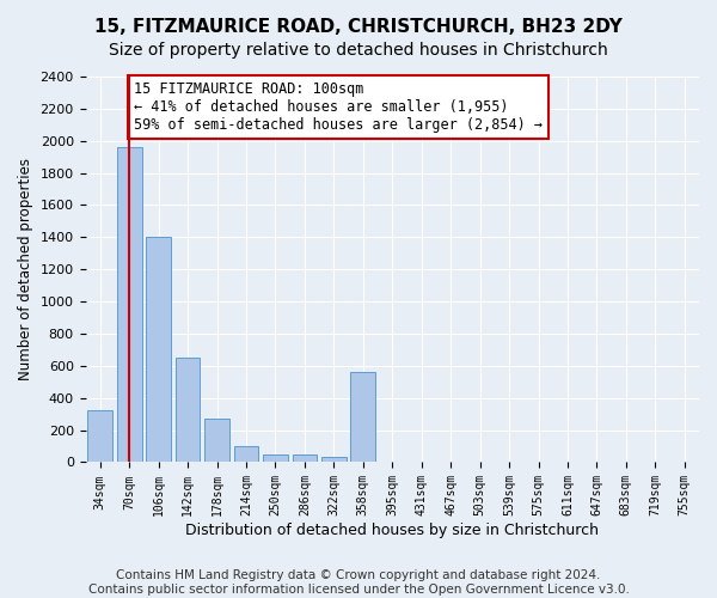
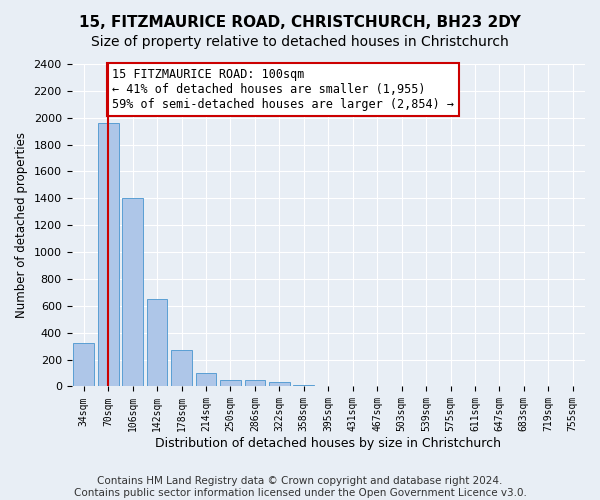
358sqm: 560 -> 10
